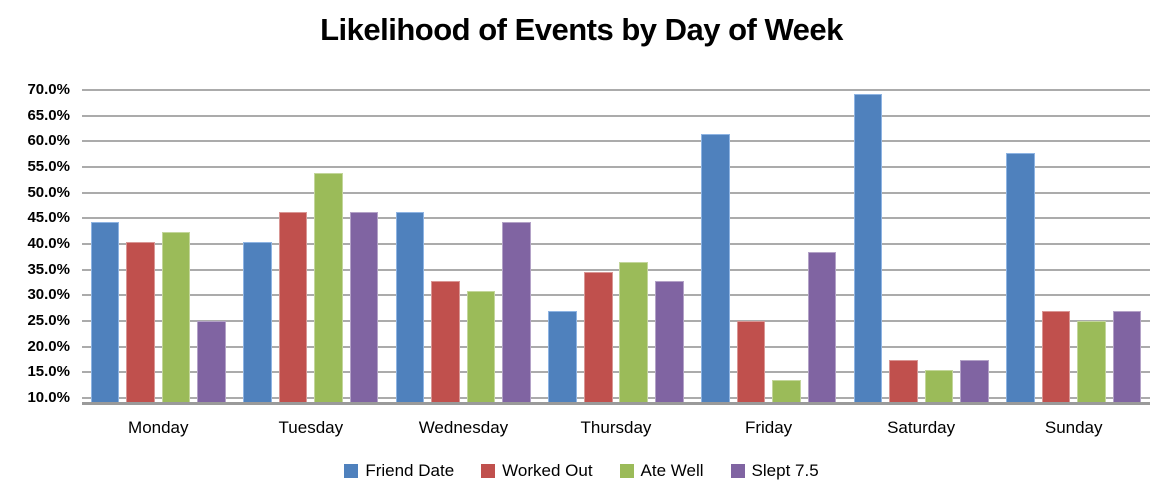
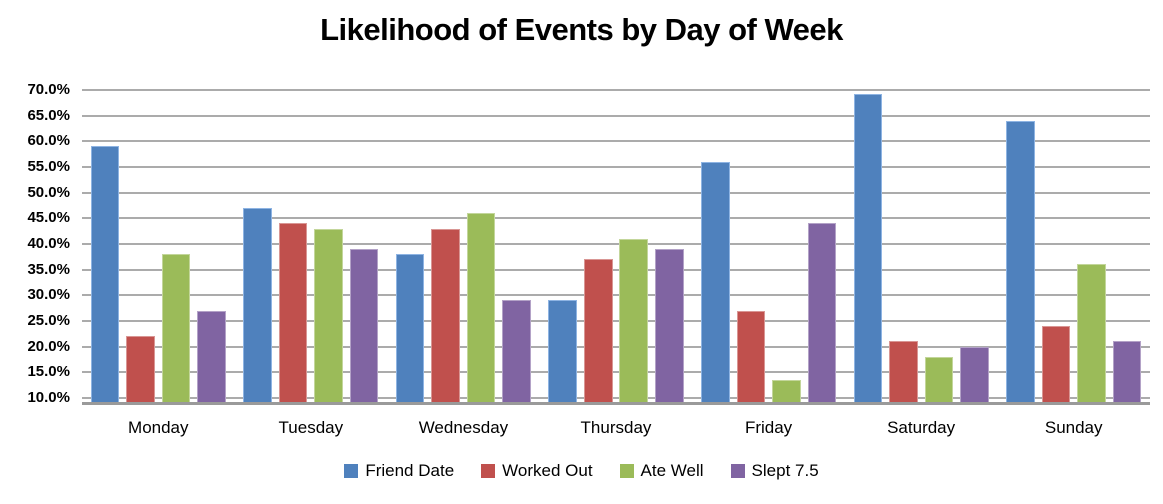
Friend Date/Monday: 44% -> 59%
Worked Out/Monday: 40% -> 22%
Ate Well/Monday: 42% -> 38%
Slept 7.5/Monday: 25% -> 27%
Friend Date/Tuesday: 40% -> 47%
Worked Out/Tuesday: 46% -> 44%
Ate Well/Tuesday: 54% -> 43%
Slept 7.5/Tuesday: 46% -> 39%
Friend Date/Wednesday: 46% -> 38%
Worked Out/Wednesday: 33% -> 43%
Ate Well/Wednesday: 31% -> 46%
Slept 7.5/Wednesday: 44% -> 29%
Friend Date/Thursday: 27% -> 29%
Worked Out/Thursday: 35% -> 37%
Ate Well/Thursday: 36% -> 41%
Slept 7.5/Thursday: 33% -> 39%
Friend Date/Friday: 62% -> 56%
Worked Out/Friday: 25% -> 27%
Slept 7.5/Friday: 38% -> 44%
Worked Out/Saturday: 17% -> 21%
Ate Well/Saturday: 15% -> 18%
Slept 7.5/Saturday: 17% -> 20%
Friend Date/Sunday: 58% -> 64%
Worked Out/Sunday: 27% -> 24%
Ate Well/Sunday: 25% -> 36%
Slept 7.5/Sunday: 27% -> 21%
